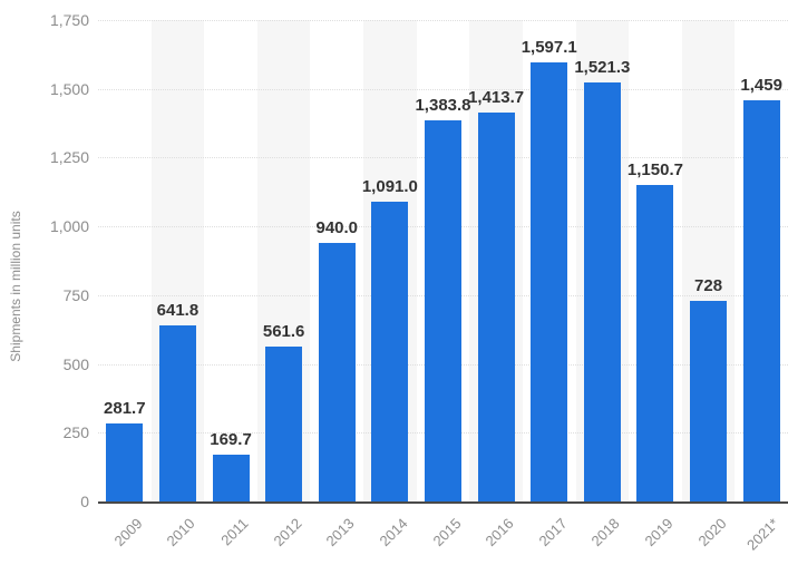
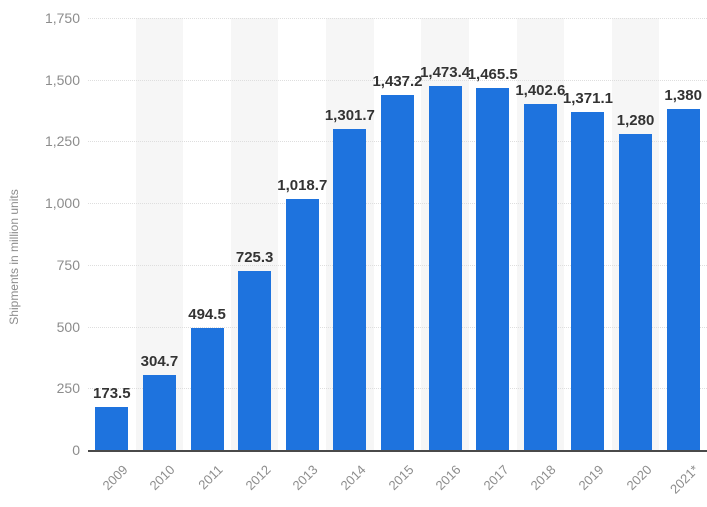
2009: 281.7 -> 173.5
2010: 641.8 -> 304.7
2011: 169.7 -> 494.5
2012: 561.6 -> 725.3
2013: 940.0 -> 1,018.7
2014: 1,091.0 -> 1,301.7
2015: 1,383.8 -> 1,437.2
2016: 1,413.7 -> 1,473.4
2017: 1,597.1 -> 1,465.5
2018: 1,521.3 -> 1,402.6
2019: 1,150.7 -> 1,371.1
2020: 728 -> 1,280
2021*: 1,459 -> 1,380
